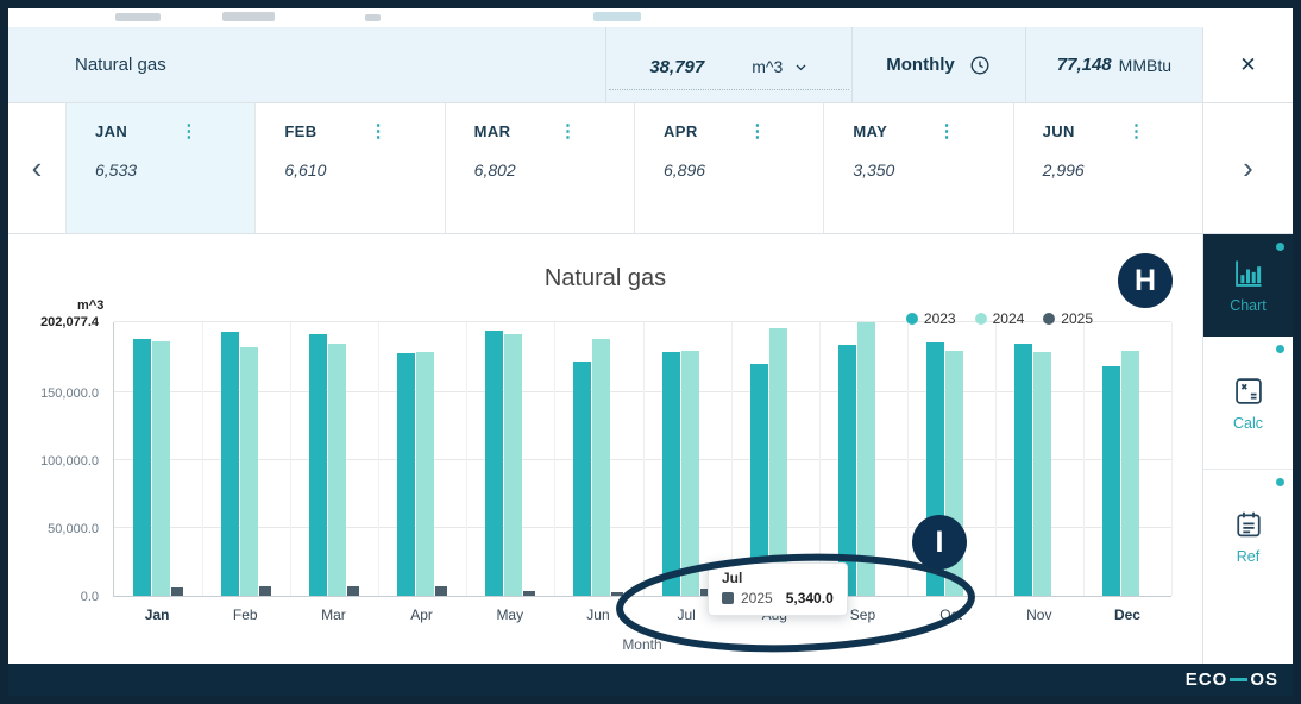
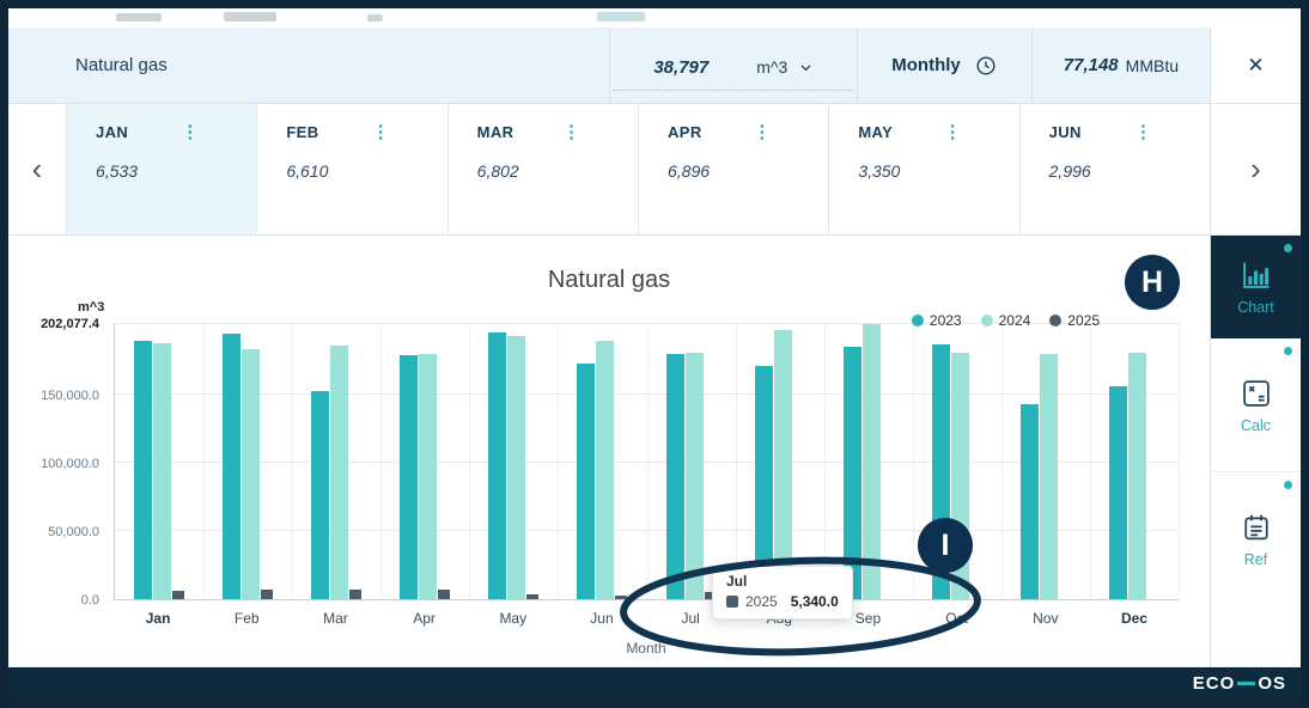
2023/Mar: 193000 -> 153000
2023/Nov: 186000 -> 143000
2023/Dec: 170000 -> 156000
